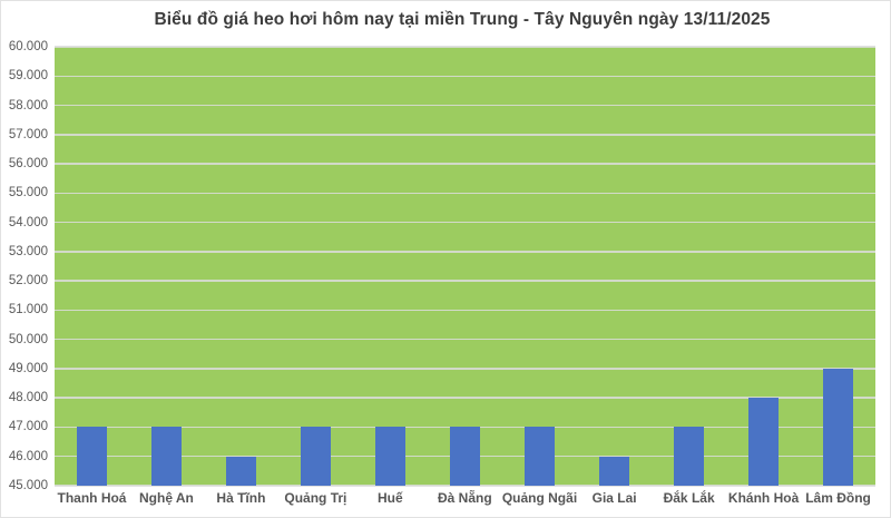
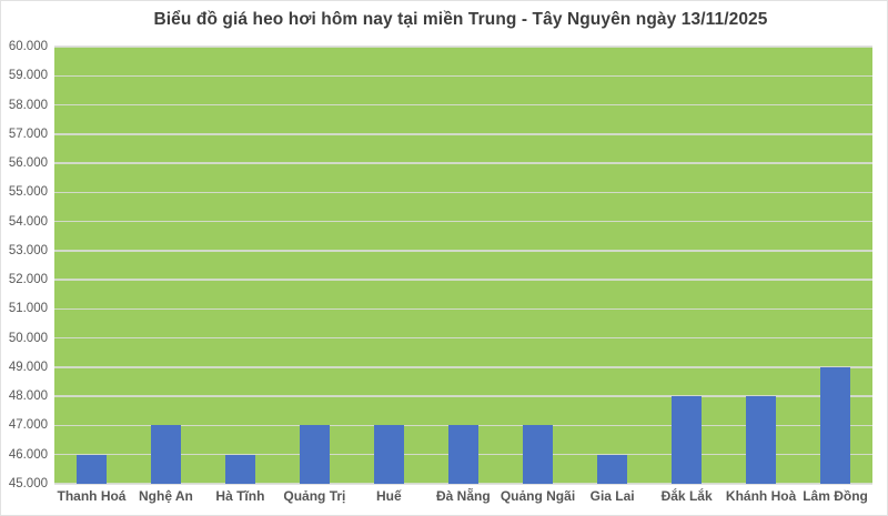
Thanh Hoá: 47000 -> 46000
Đắk Lắk: 47000 -> 48000
